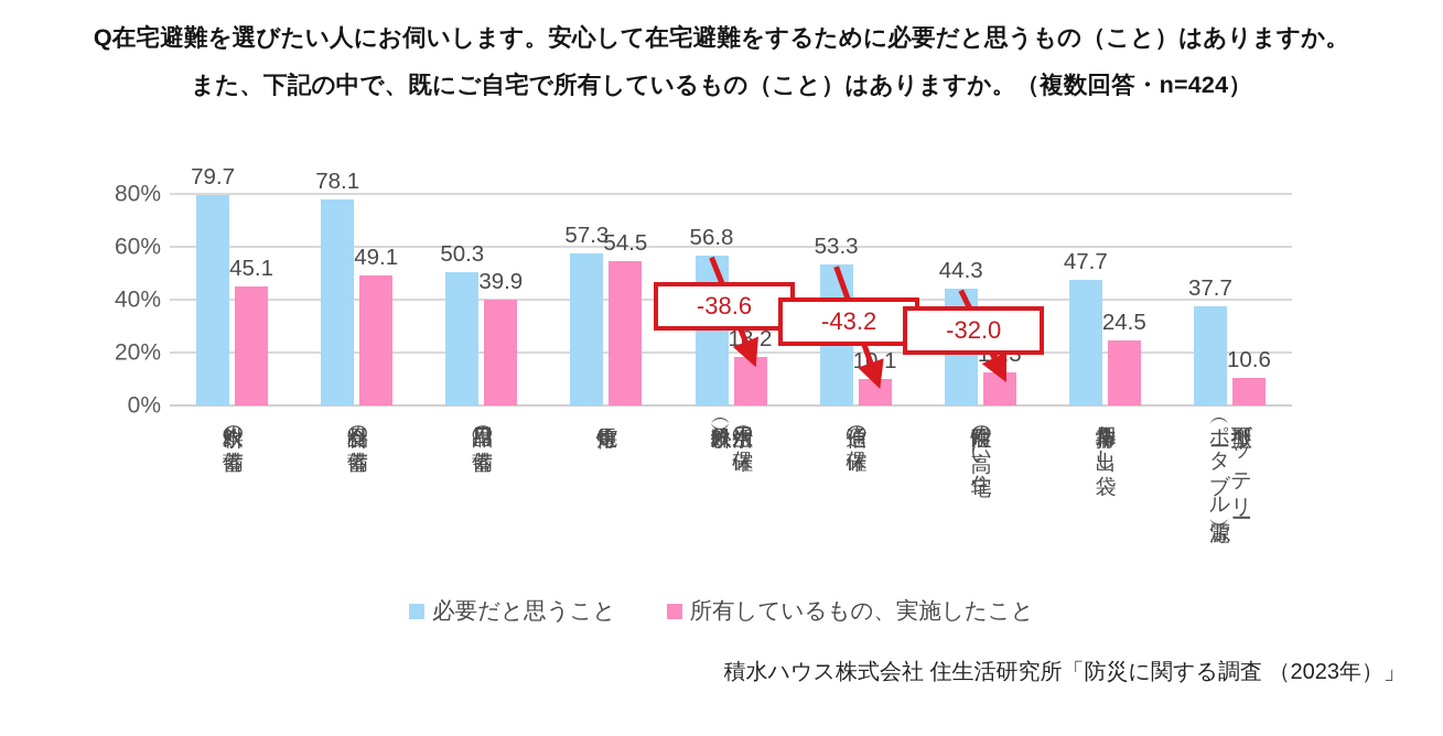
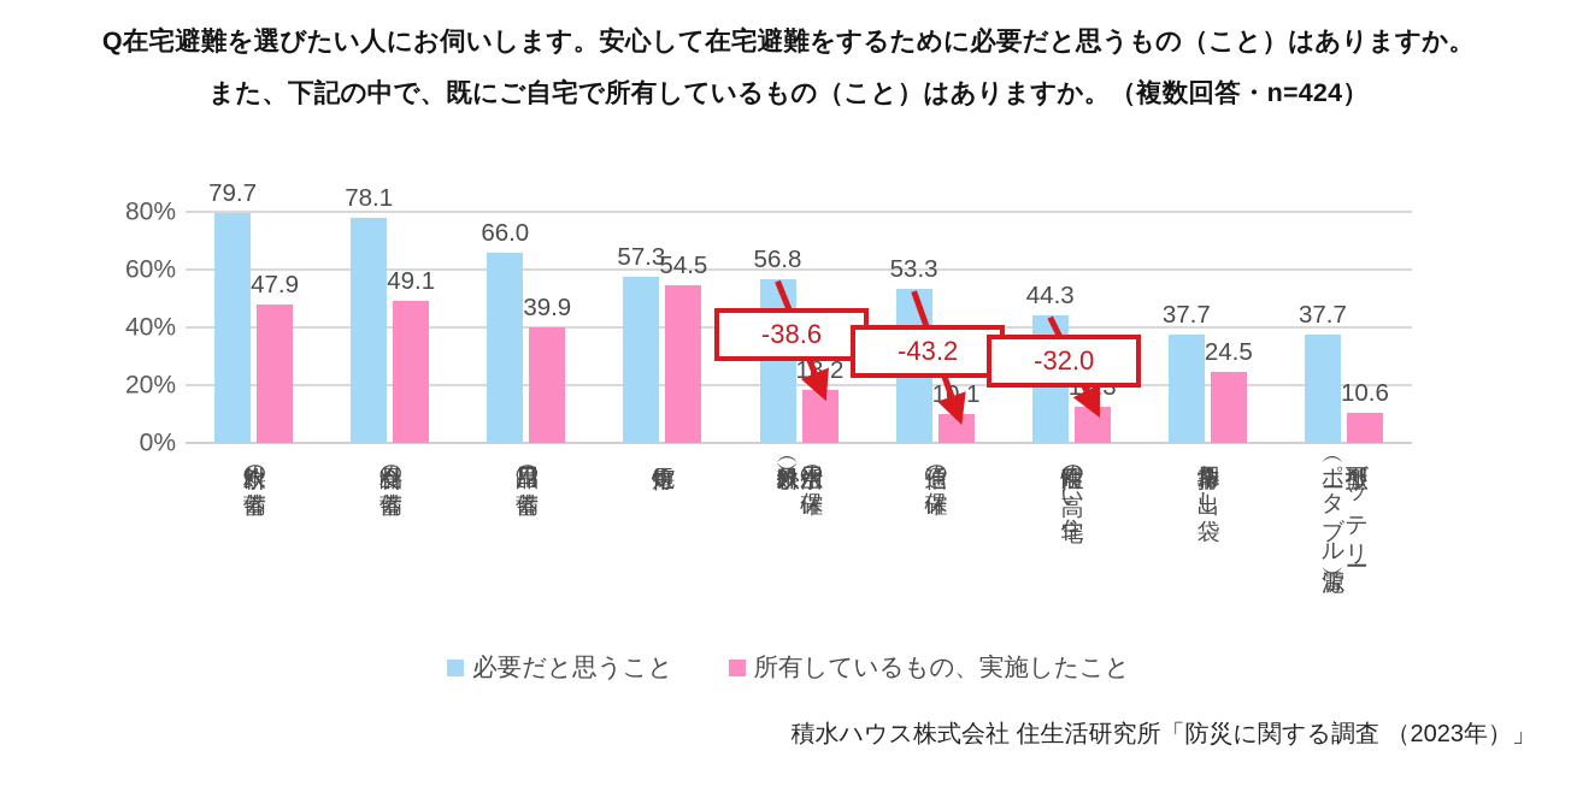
所有しているもの、実施したこと/飲料水の備蓄: 45.1 -> 47.9
必要だと思うこと/日用品の備蓄: 50.3 -> 66.0
必要だと思うこと/非常用持ち出し袋: 47.7 -> 37.7
